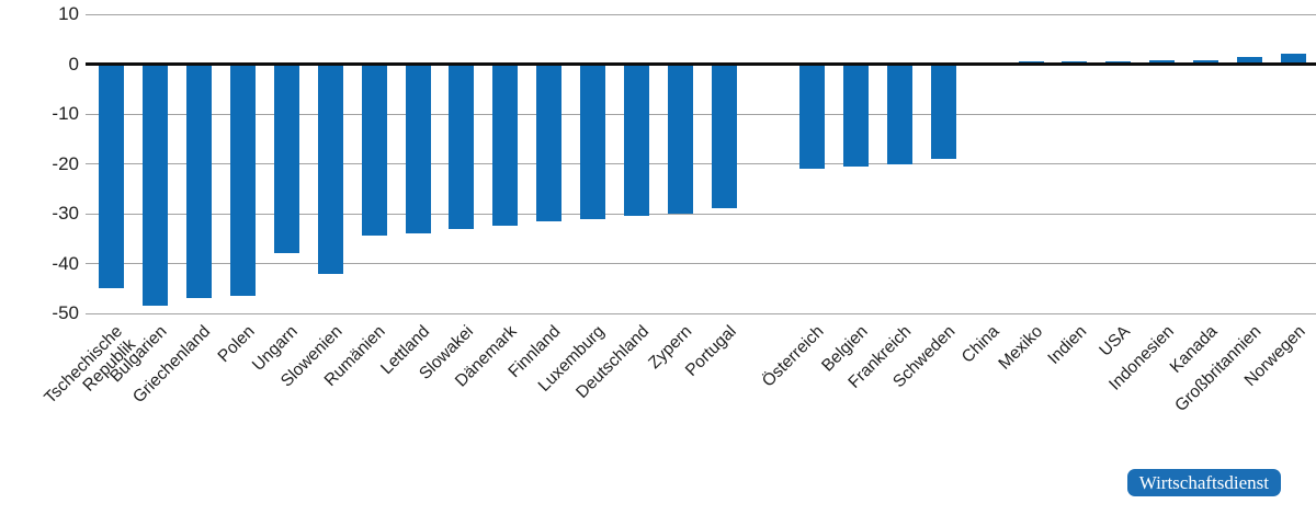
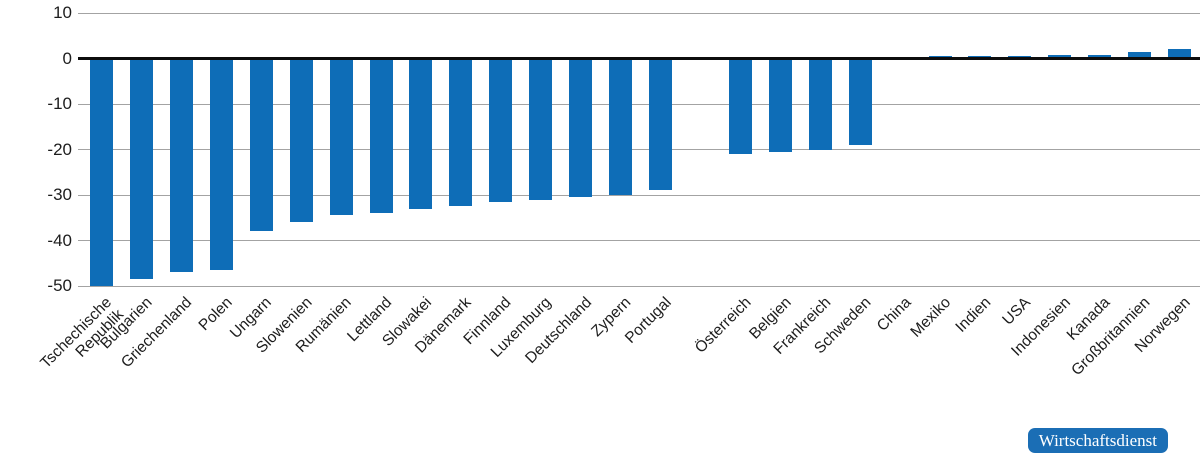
Tschechische Republik: -45 -> -50
Slowenien: -42 -> -36
